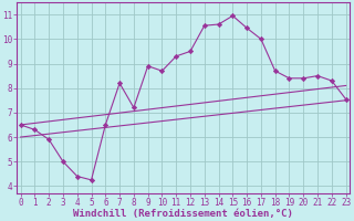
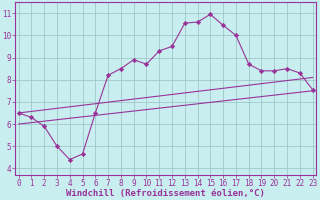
5: 4.25 -> 4.65
8: 7.20 -> 8.50
